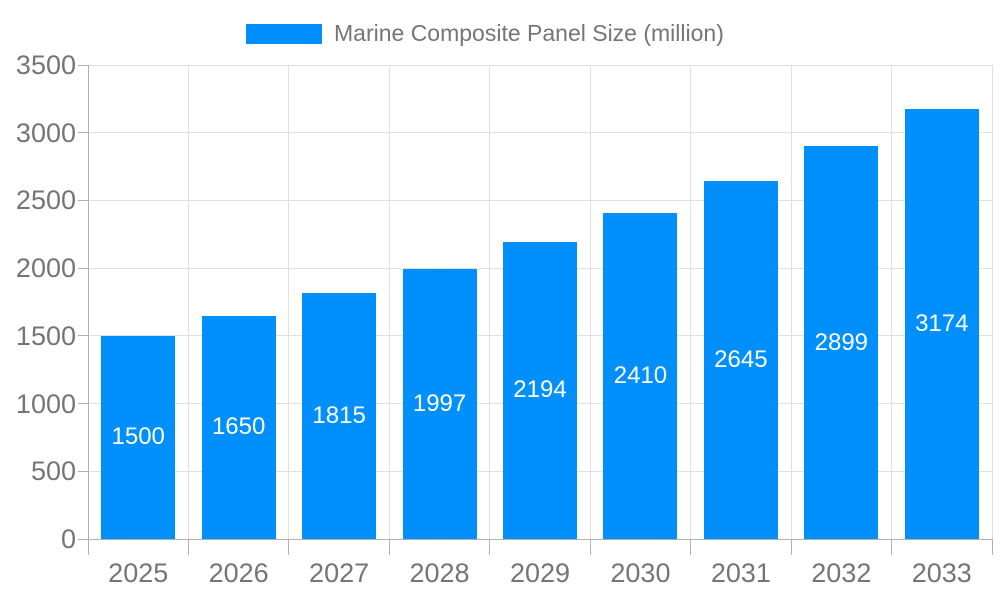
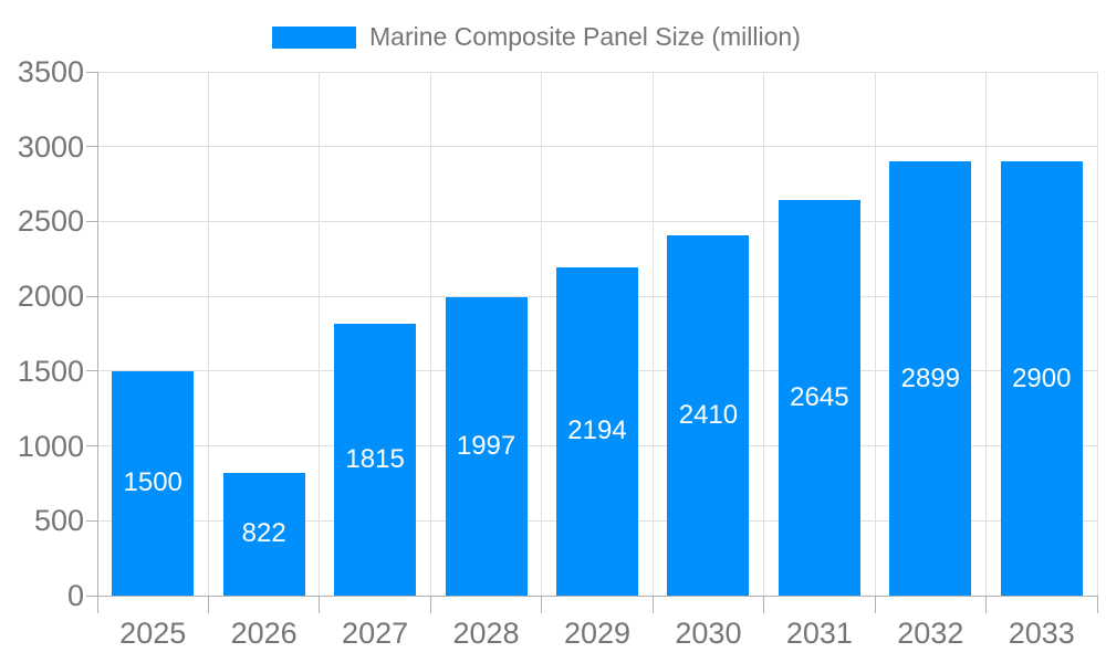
2026: 1650 -> 822
2033: 3174 -> 2900
